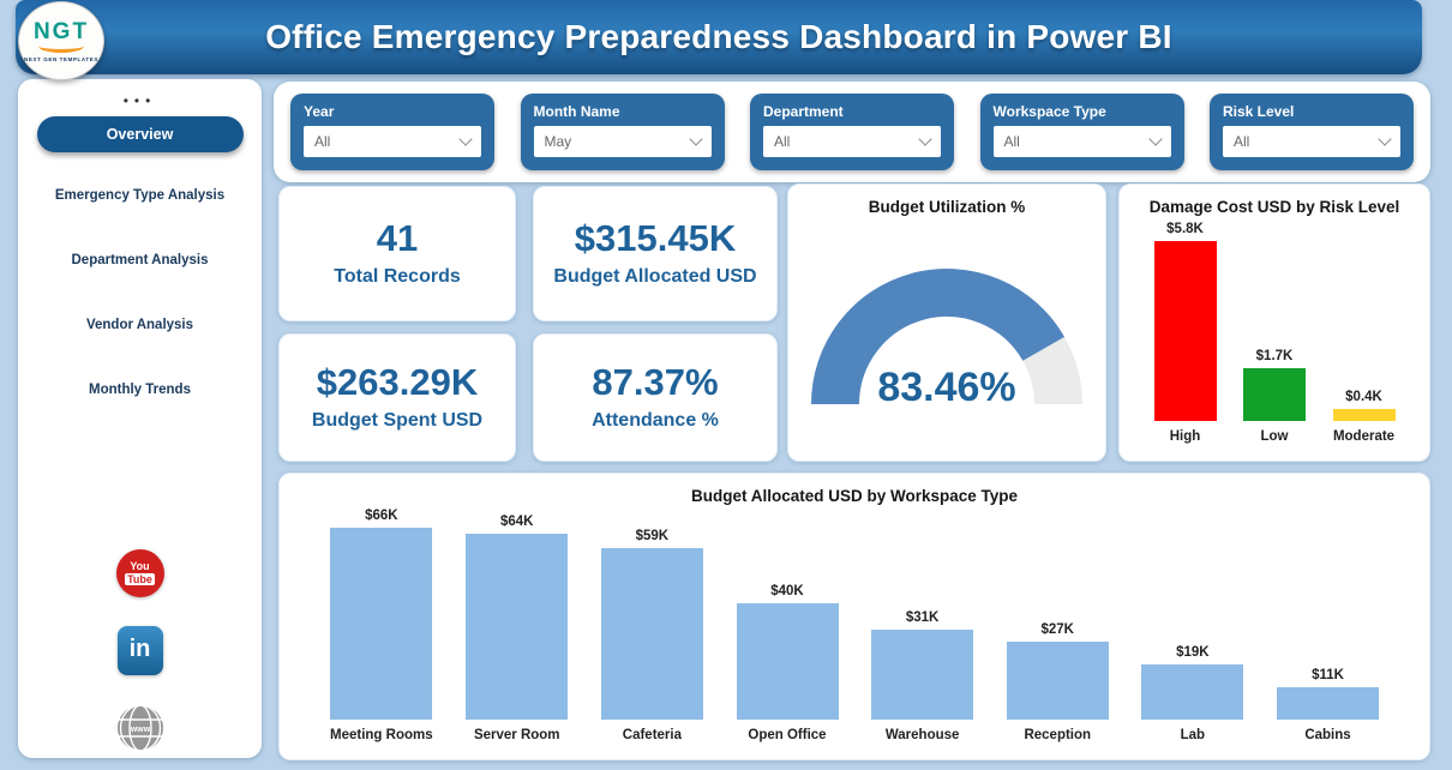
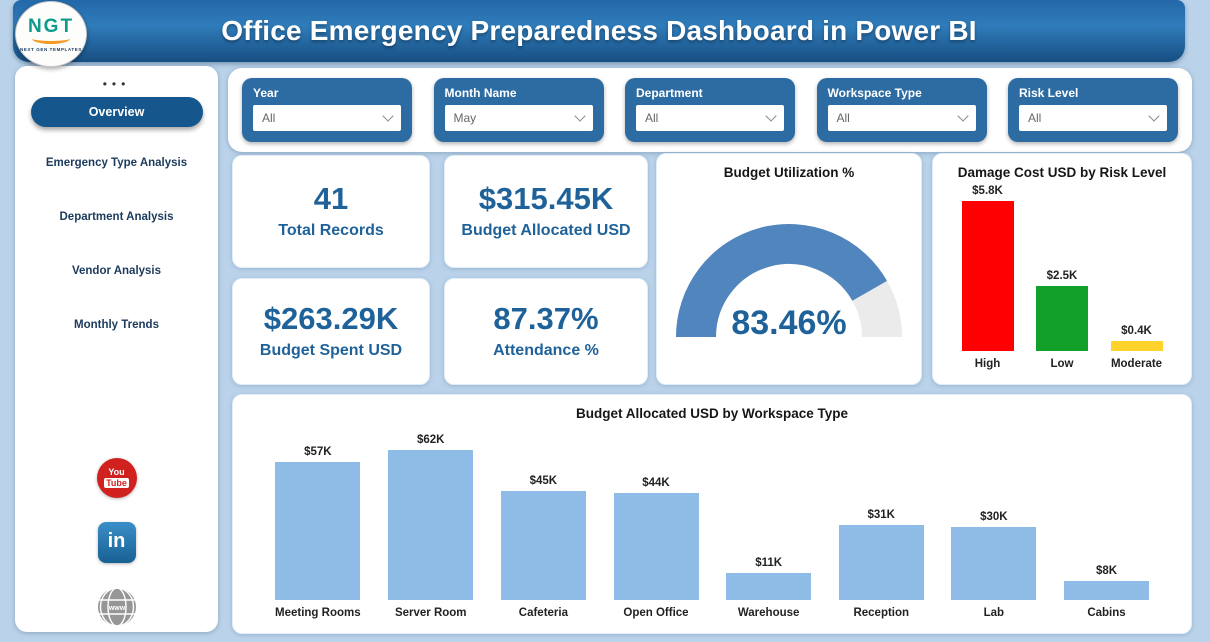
Damage Cost USD by Risk Level/Low: $1.7K -> $2.5K
Budget Allocated USD by Workspace Type/Meeting Rooms: $66K -> $57K
Budget Allocated USD by Workspace Type/Server Room: $64K -> $62K
Budget Allocated USD by Workspace Type/Cafeteria: $59K -> $45K
Budget Allocated USD by Workspace Type/Open Office: $40K -> $44K
Budget Allocated USD by Workspace Type/Warehouse: $31K -> $11K
Budget Allocated USD by Workspace Type/Reception: $27K -> $31K
Budget Allocated USD by Workspace Type/Lab: $19K -> $30K
Budget Allocated USD by Workspace Type/Cabins: $11K -> $8K
